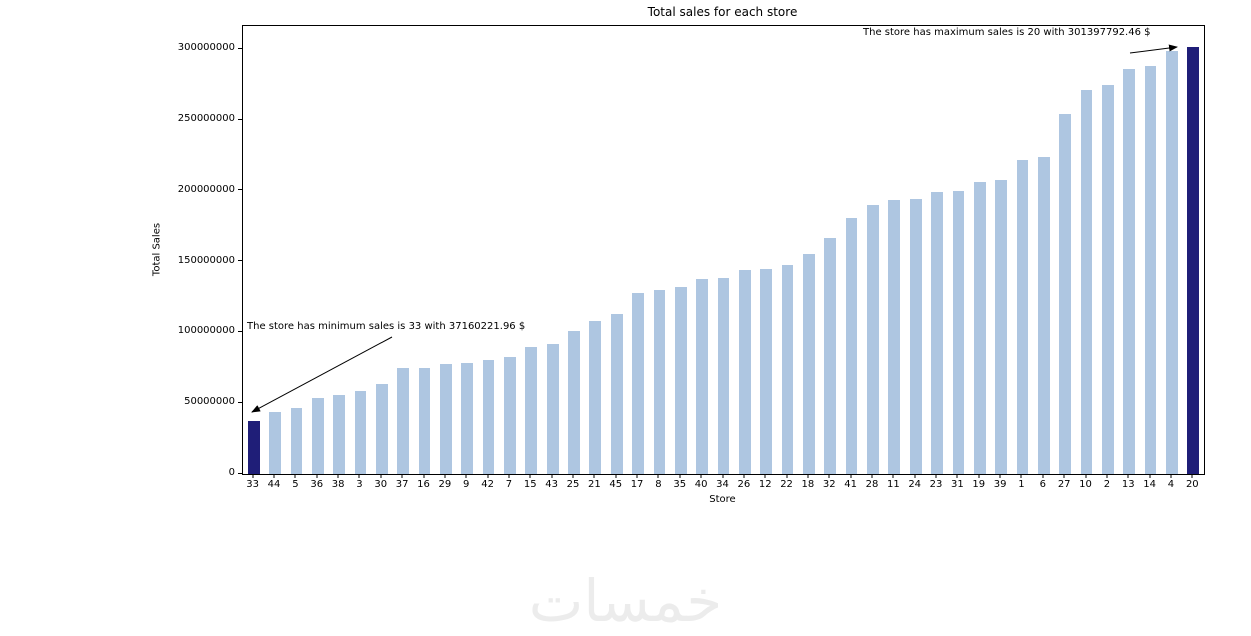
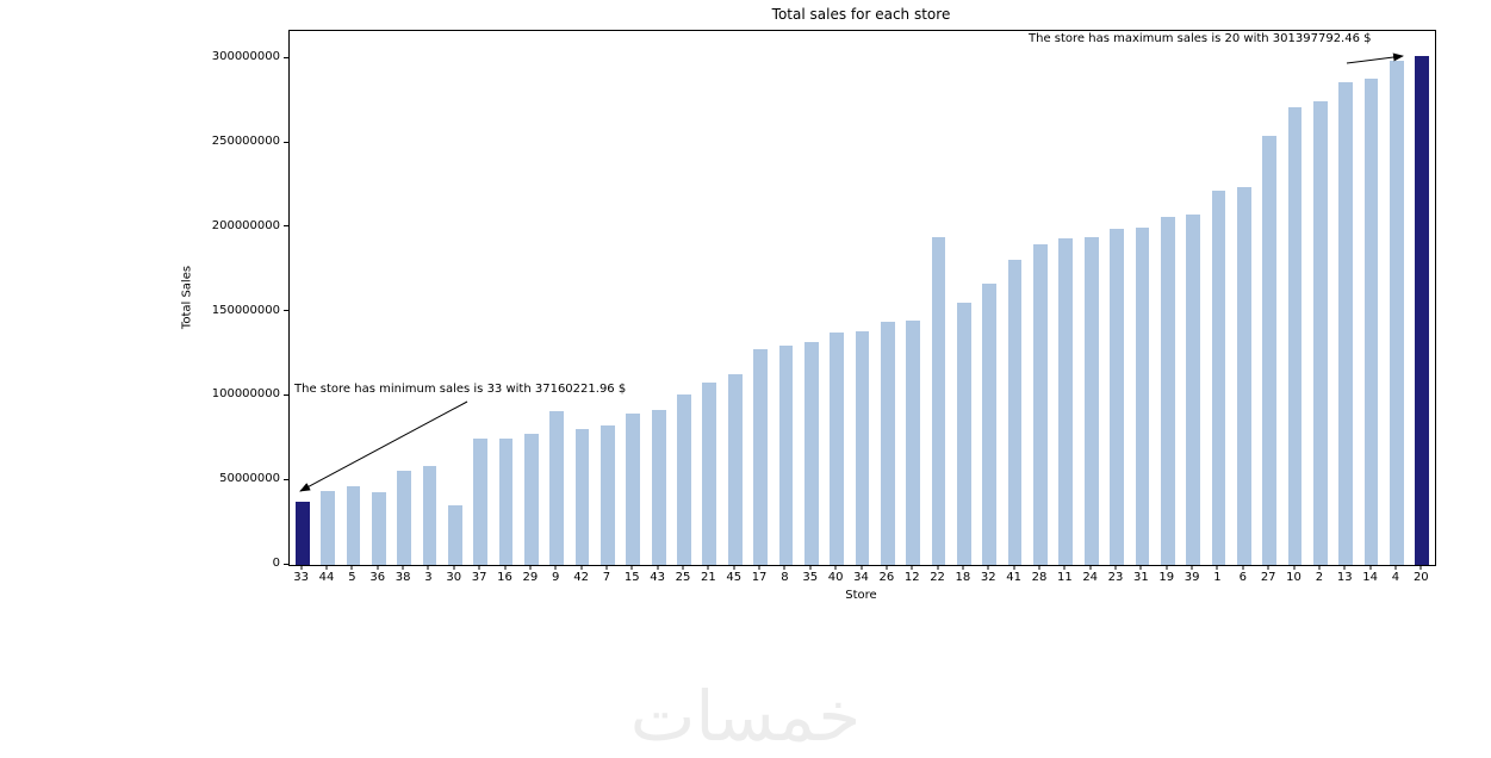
36: 54000000 -> 43000000
30: 64000000 -> 35000000
9: 78000000 -> 91000000
22: 148000000 -> 194000000
